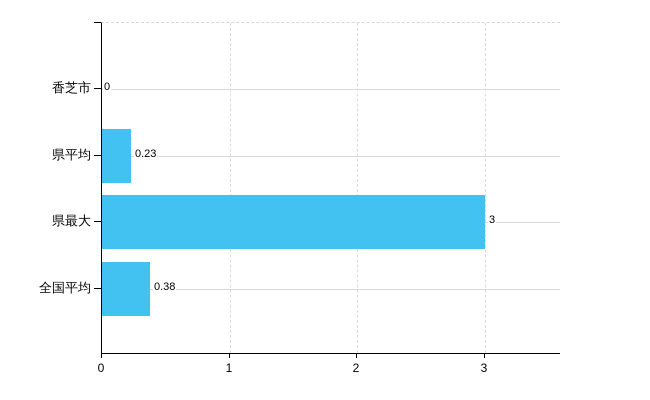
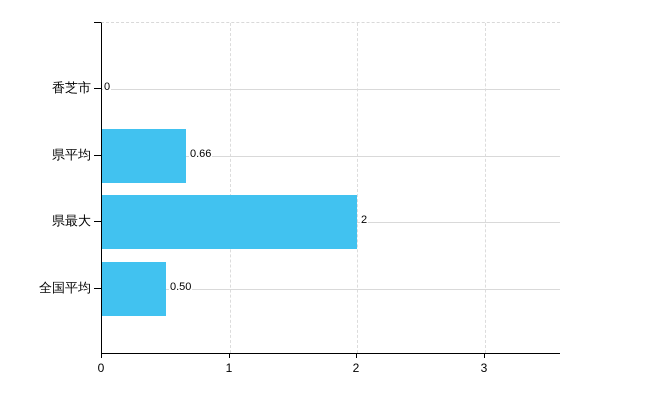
県平均: 0.23 -> 0.66
県最大: 3 -> 2
全国平均: 0.38 -> 0.50
